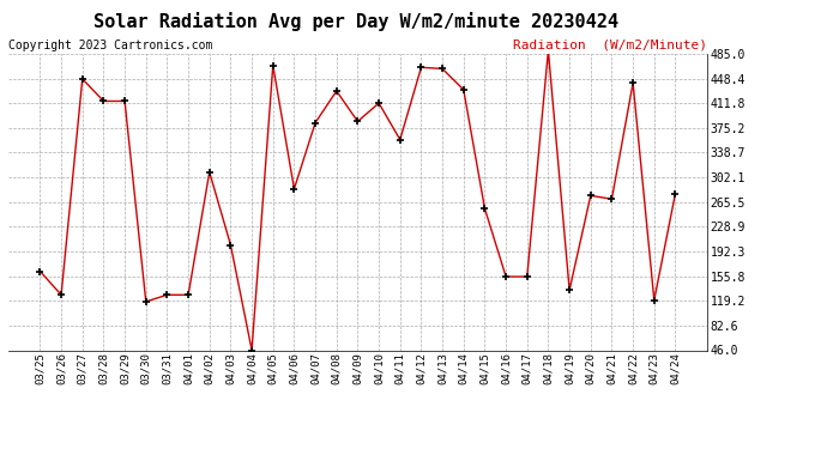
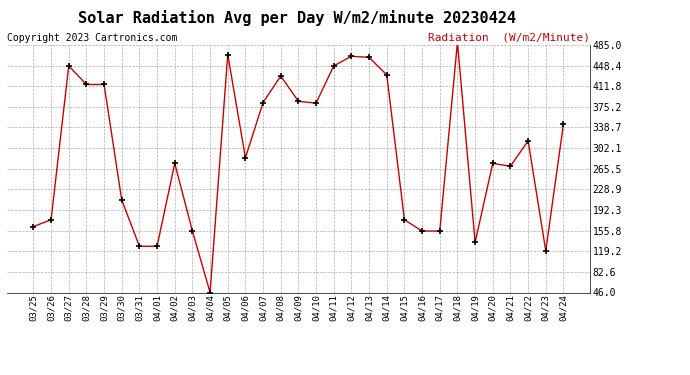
03/26: 128 -> 175
03/30: 118 -> 210
04/02: 310 -> 275
04/03: 202 -> 155
04/10: 412 -> 382
04/11: 358 -> 448
04/15: 256 -> 175
04/22: 442 -> 315
04/24: 278 -> 345
